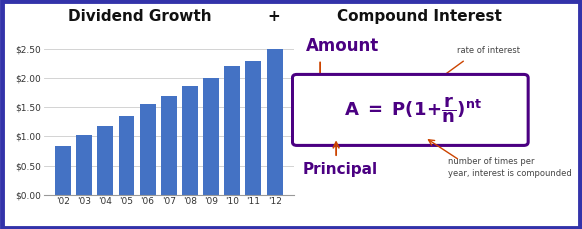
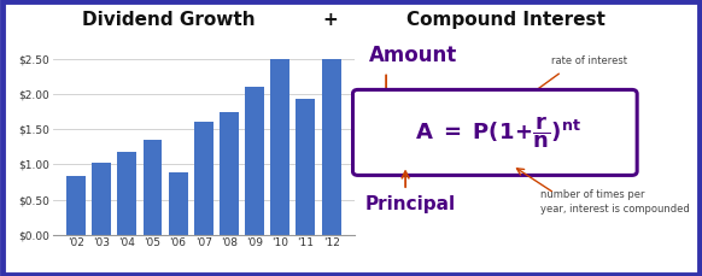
'06: $1.56 -> $0.88
'07: $1.70 -> $1.60
'08: $1.87 -> $1.74
'09: $2.00 -> $2.10
'10: $2.20 -> $2.50
'11: $2.30 -> $1.94
